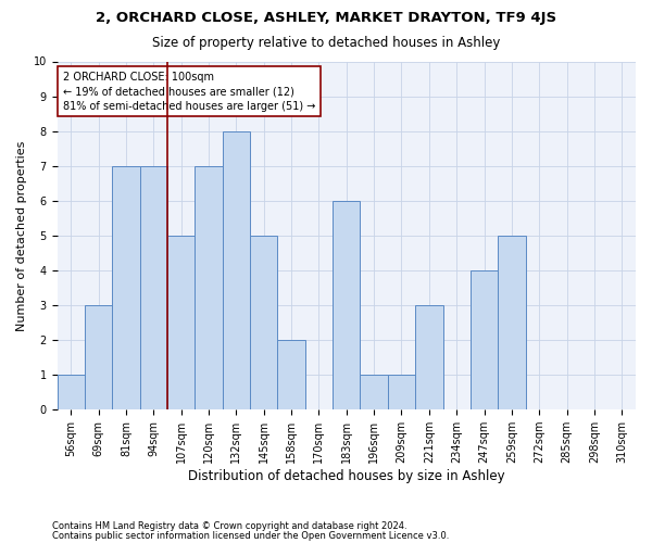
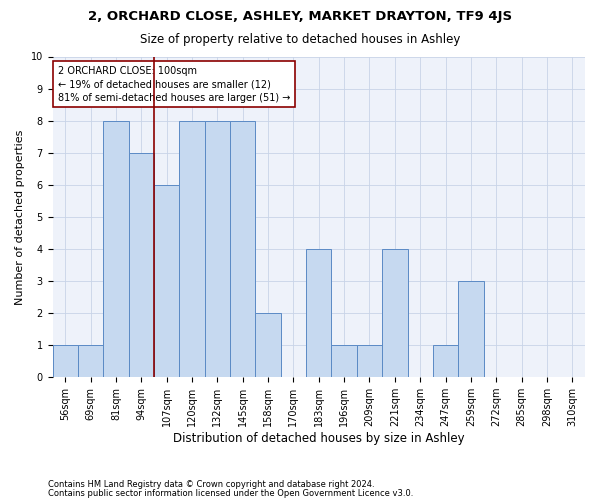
69sqm: 3 -> 1
81sqm: 7 -> 8
107sqm: 5 -> 6
120sqm: 7 -> 8
145sqm: 5 -> 8
183sqm: 6 -> 4
221sqm: 3 -> 4
247sqm: 4 -> 1
259sqm: 5 -> 3
